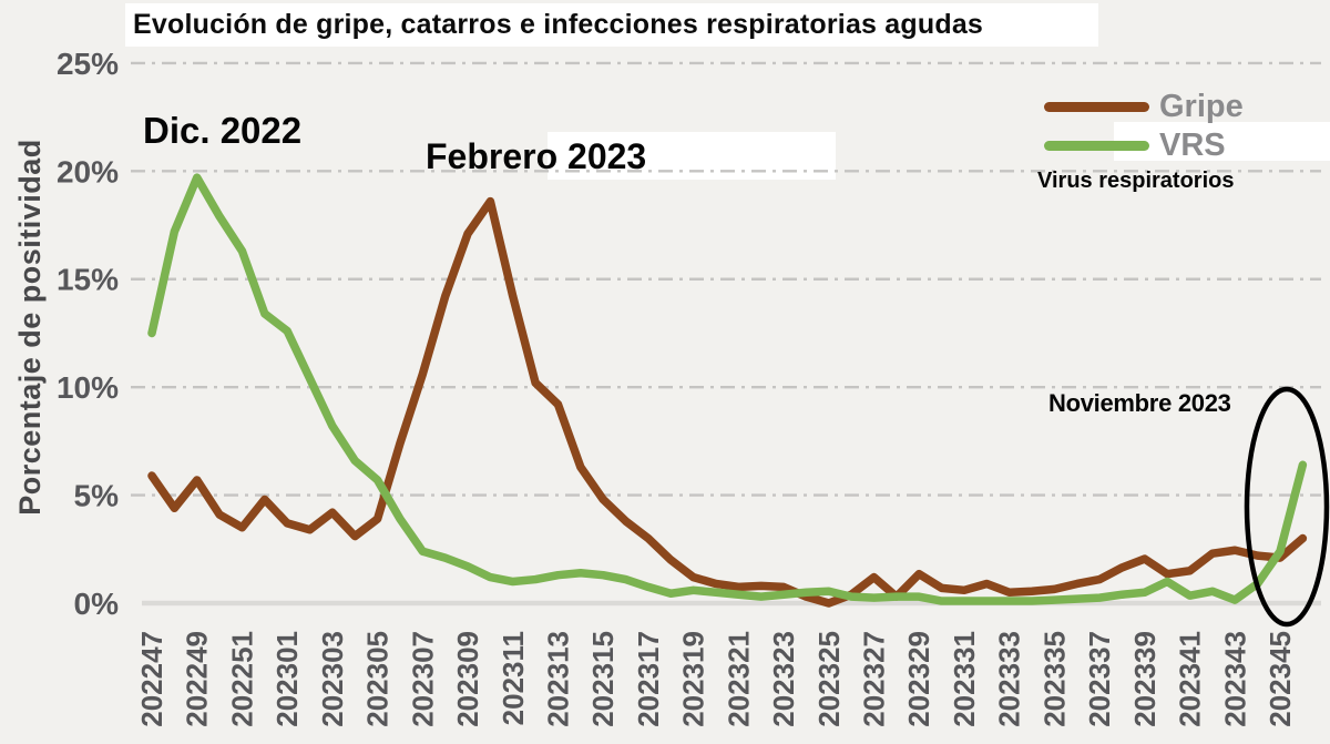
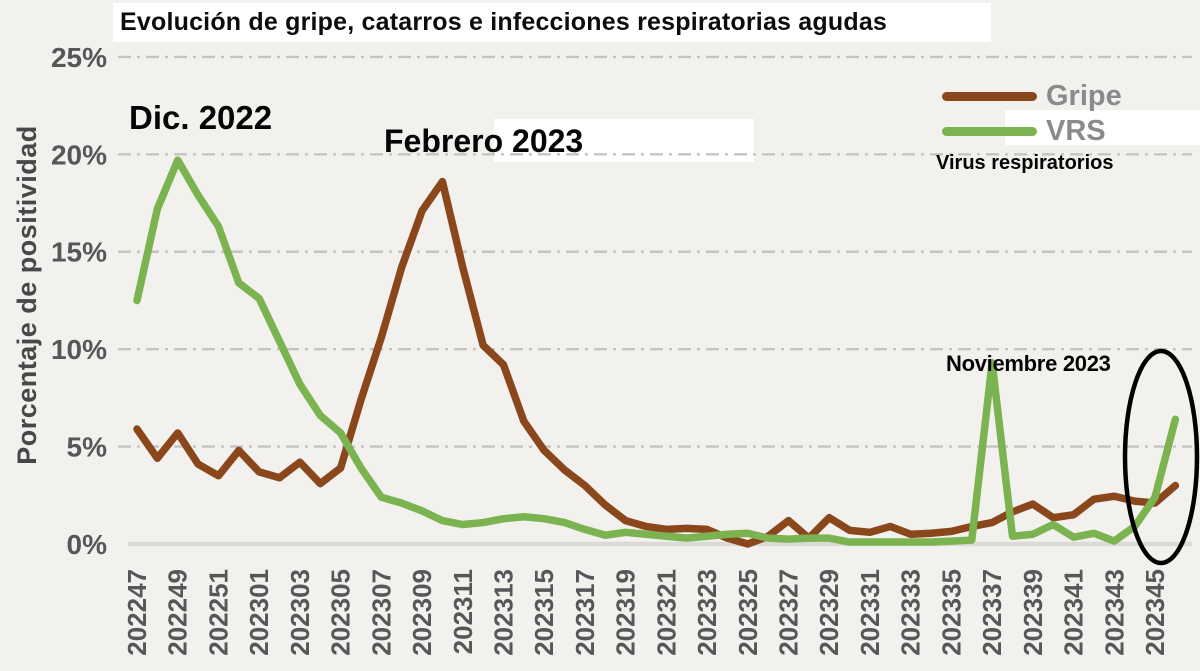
VRS/202337: 0.2% -> 9.3%
